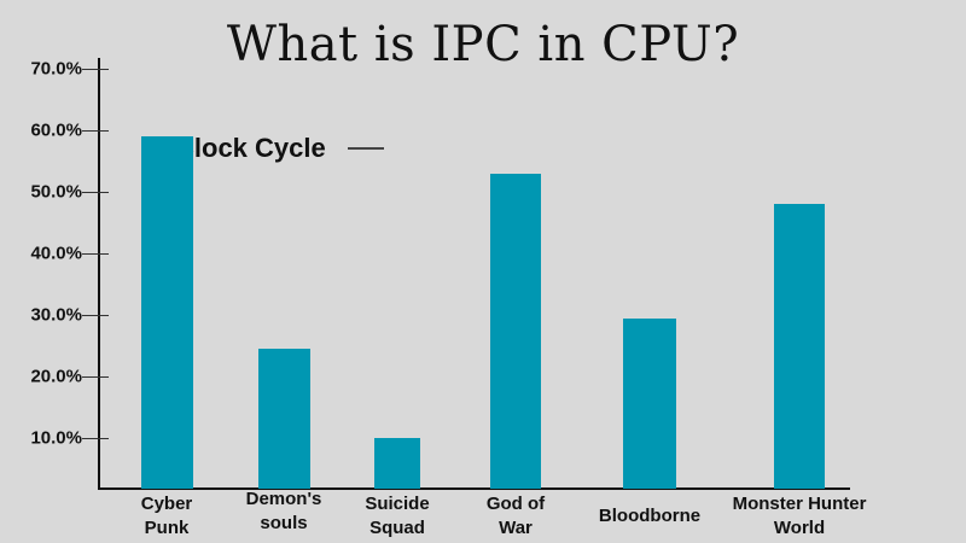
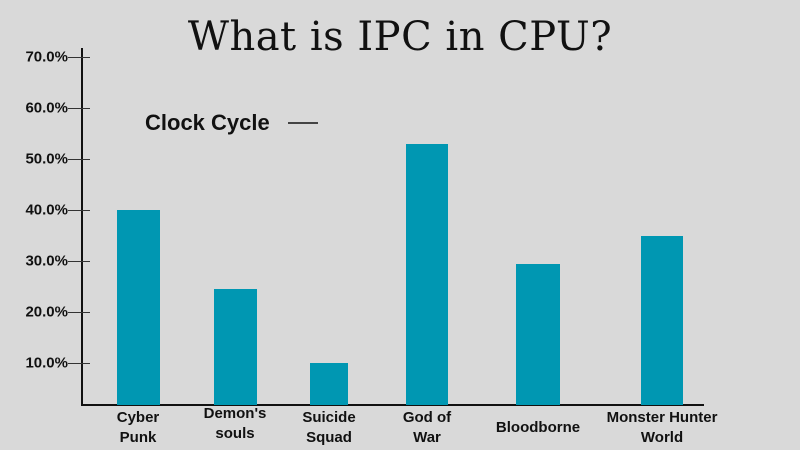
Cyber Punk: 59% -> 40%
Monster Hunter World: 48% -> 35%
